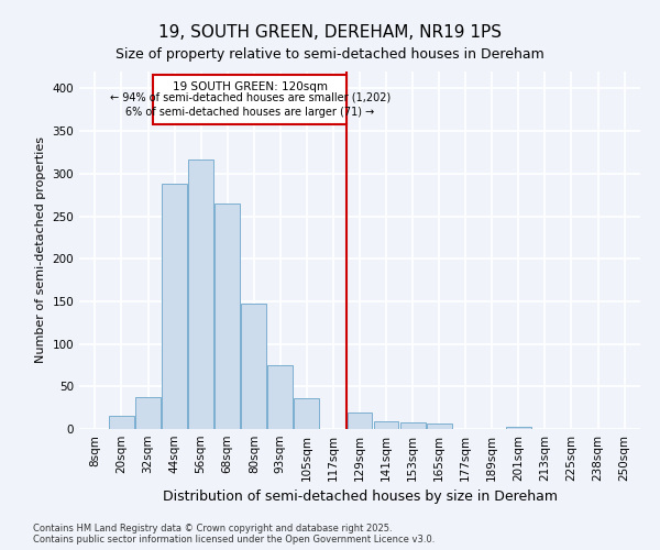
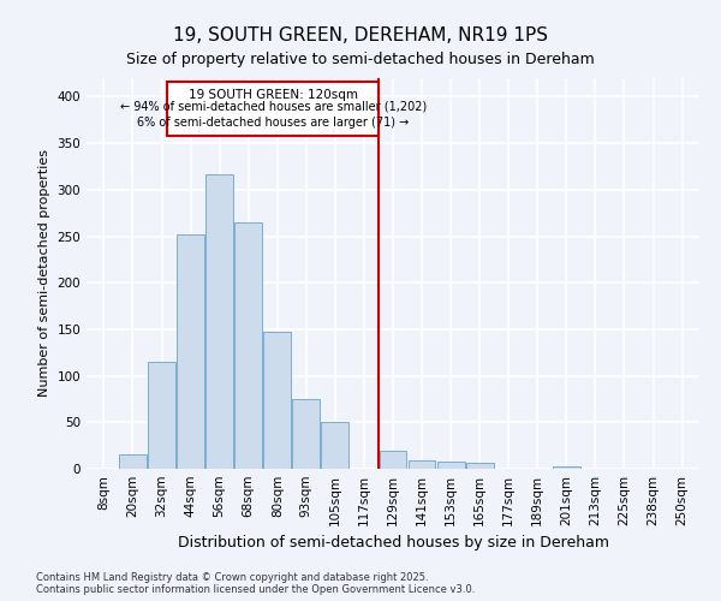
32sqm: 38 -> 115
44sqm: 288 -> 252
105sqm: 36 -> 50
